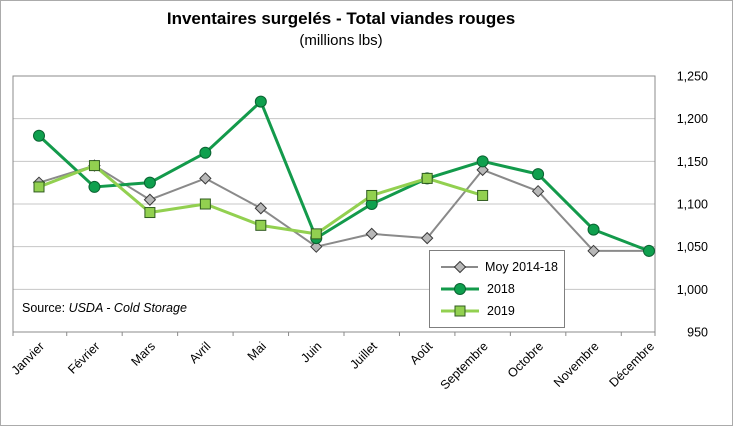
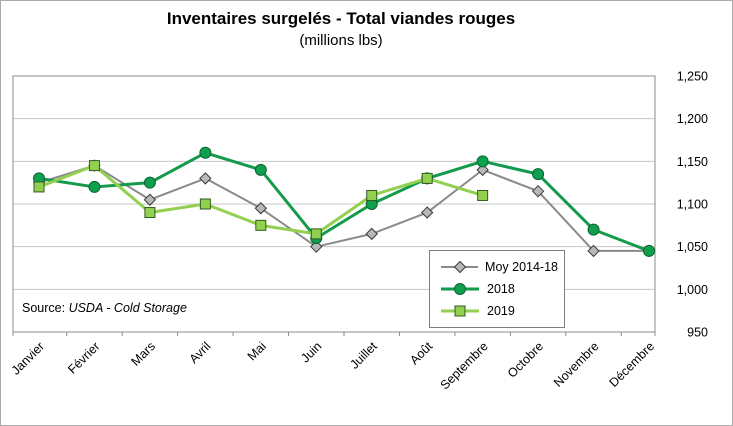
2018/Janvier: 1180 -> 1130
2018/Mai: 1220 -> 1140
Moy 2014-18/Août: 1060 -> 1090
